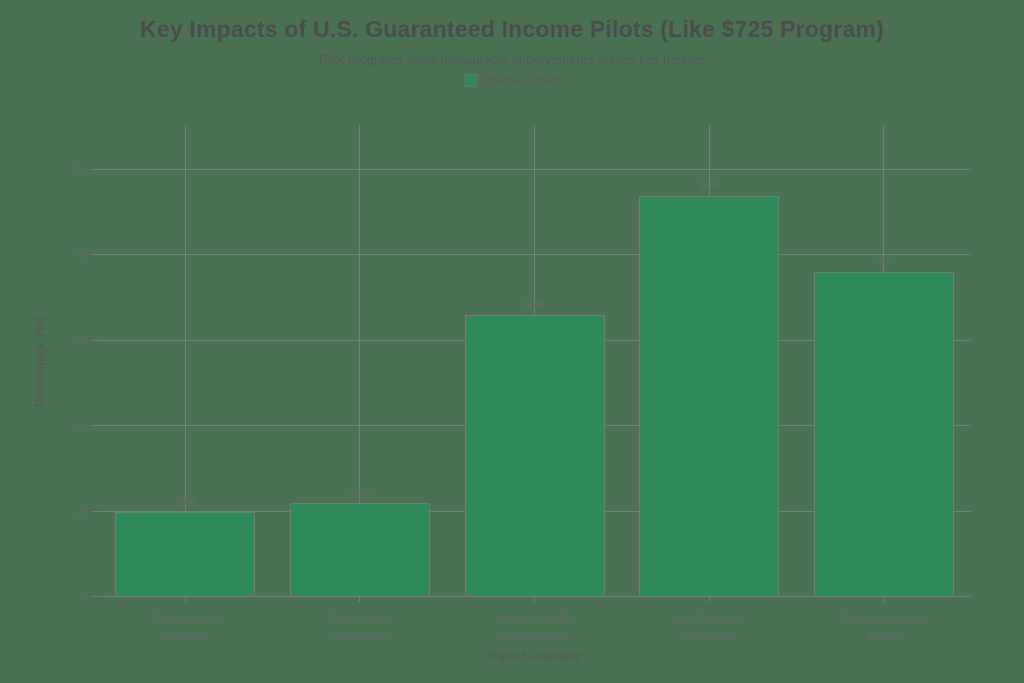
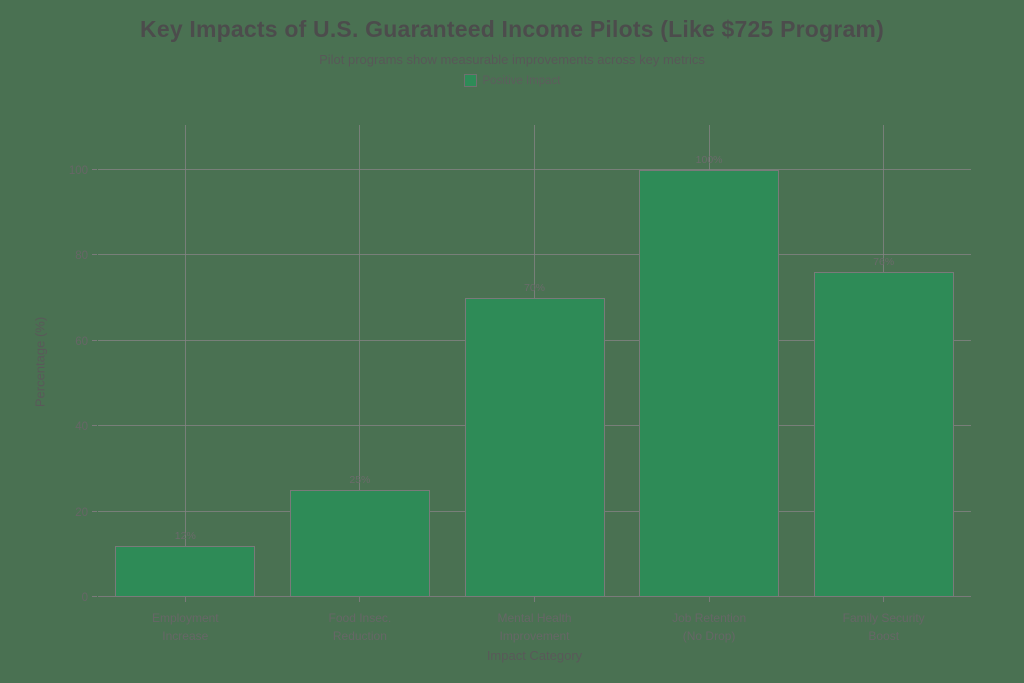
Employment Increase: 20% -> 12%
Food Insec. Reduction: 22% -> 25%
Mental Health Improvement: 66% -> 70%
Job Retention (No Drop): 94% -> 100%
